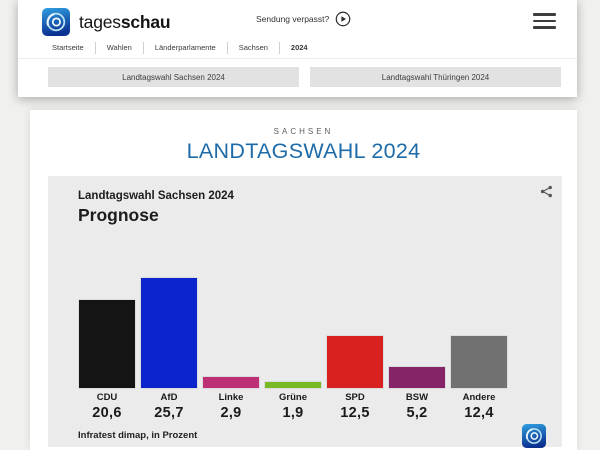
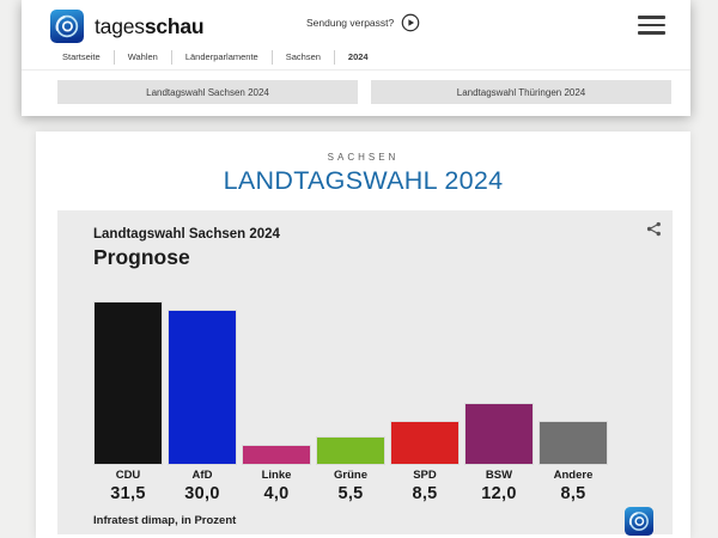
CDU: 20,6 -> 31,5
AfD: 25,7 -> 30,0
Linke: 2,9 -> 4,0
Grüne: 1,9 -> 5,5
SPD: 12,5 -> 8,5
BSW: 5,2 -> 12,0
Andere: 12,4 -> 8,5
